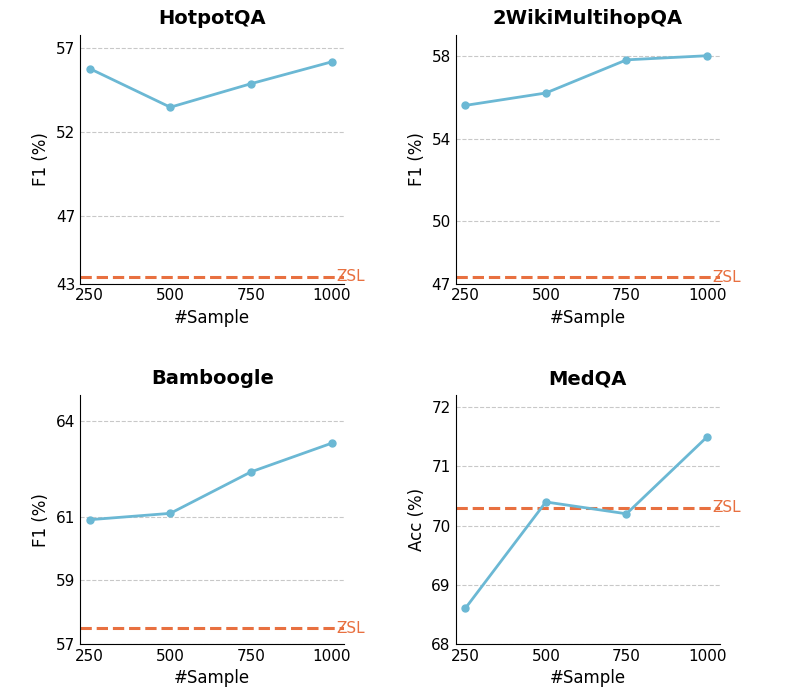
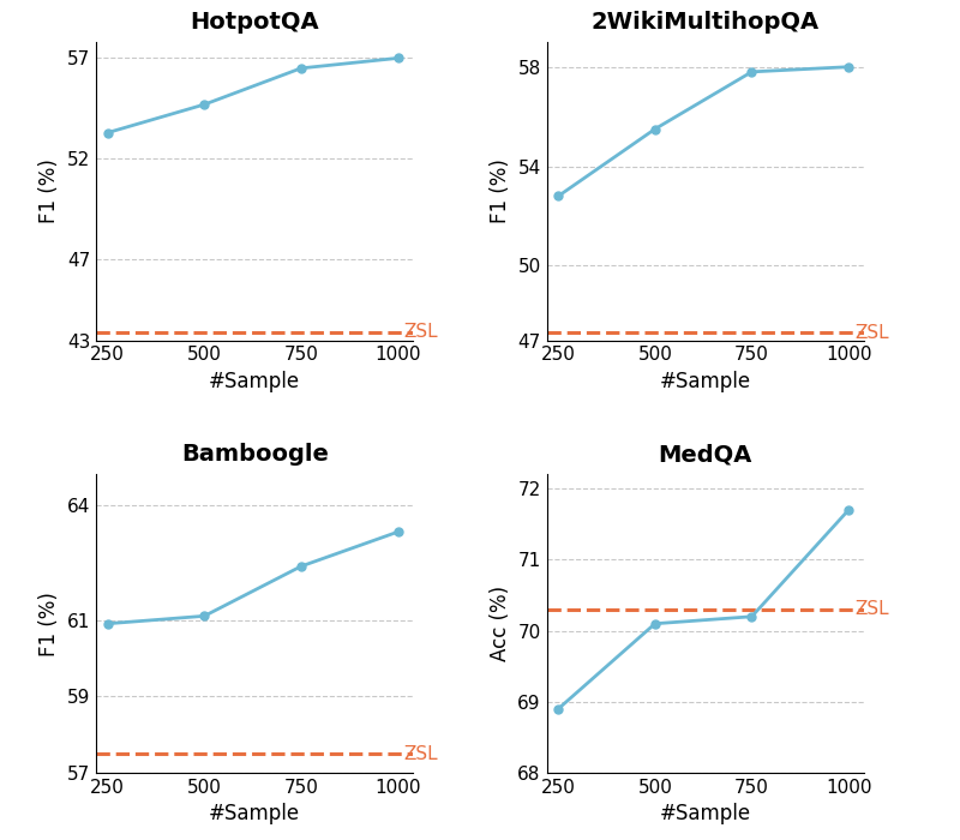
HotpotQA/250: 55.8 -> 53.3
HotpotQA/500: 53.5 -> 54.7
HotpotQA/750: 54.9 -> 56.5
HotpotQA/1000: 56.2 -> 57.0
2WikiMultihopQA/250: 55.6 -> 52.8
2WikiMultihopQA/500: 56.2 -> 55.5
MedQA/250: 68.6 -> 68.9
MedQA/500: 70.4 -> 70.1
MedQA/1000: 71.5 -> 71.7
